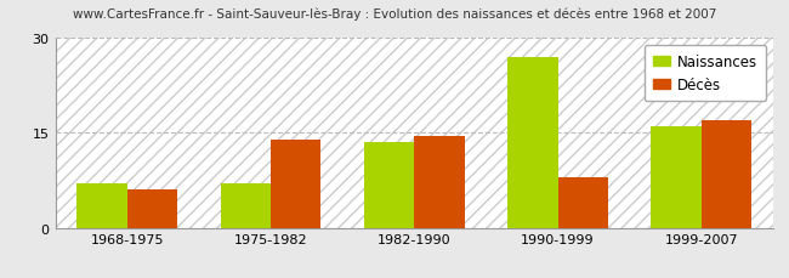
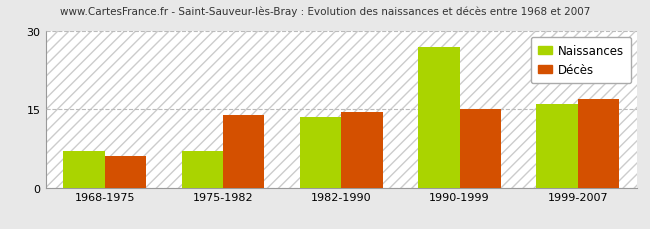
Décès/1990-1999: 8.0 -> 15.0
